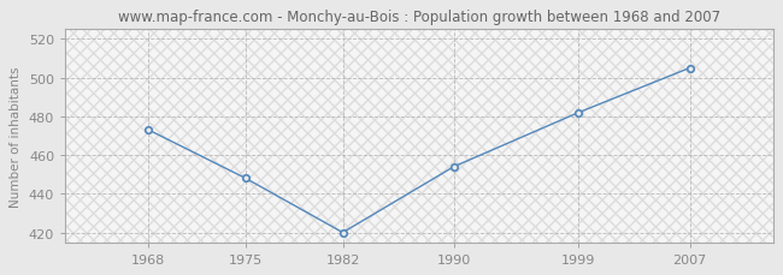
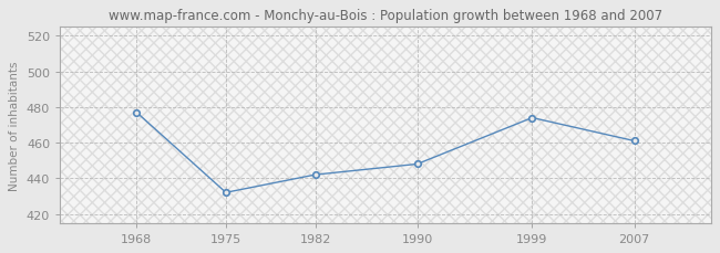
1968: 473 -> 477
1975: 448 -> 432
1982: 420 -> 442
1990: 454 -> 448
1999: 482 -> 474
2007: 505 -> 461
